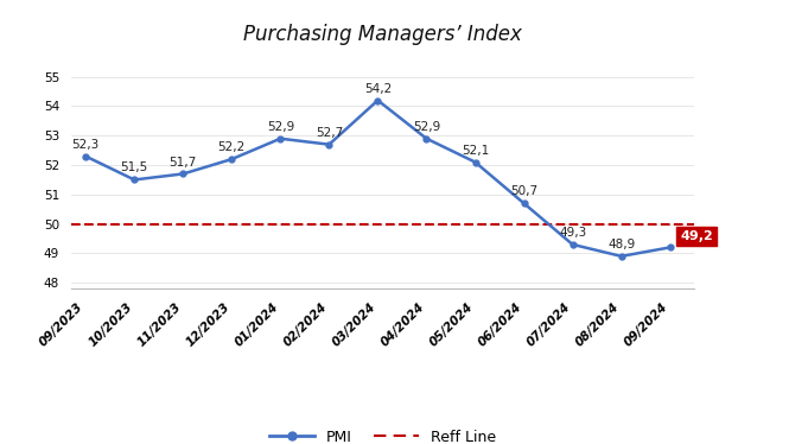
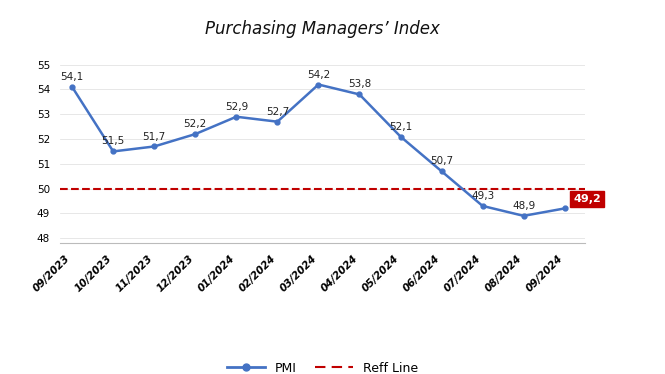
09/2023: 52,3 -> 54,1
04/2024: 52,9 -> 53,8
